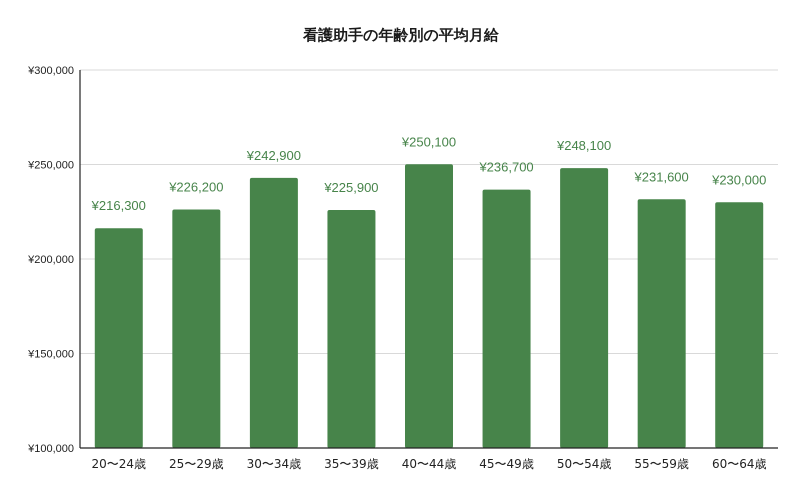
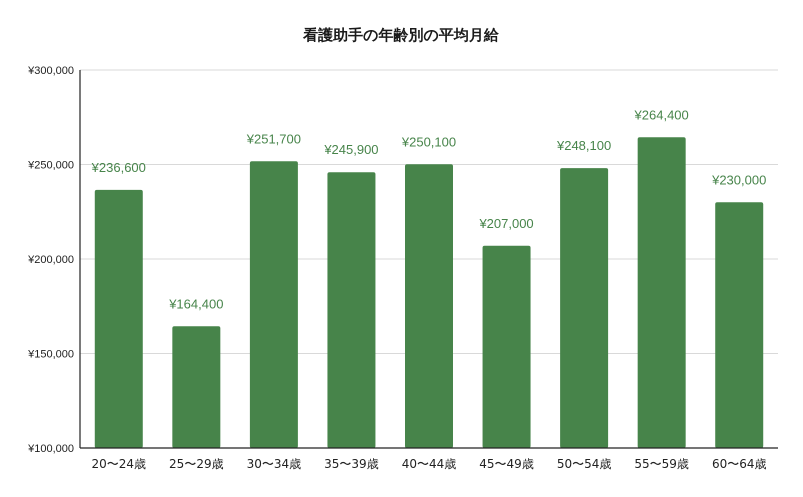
20〜24歳: ¥216,300 -> ¥236,600
25〜29歳: ¥226,200 -> ¥164,400
30〜34歳: ¥242,900 -> ¥251,700
35〜39歳: ¥225,900 -> ¥245,900
45〜49歳: ¥236,700 -> ¥207,000
55〜59歳: ¥231,600 -> ¥264,400
